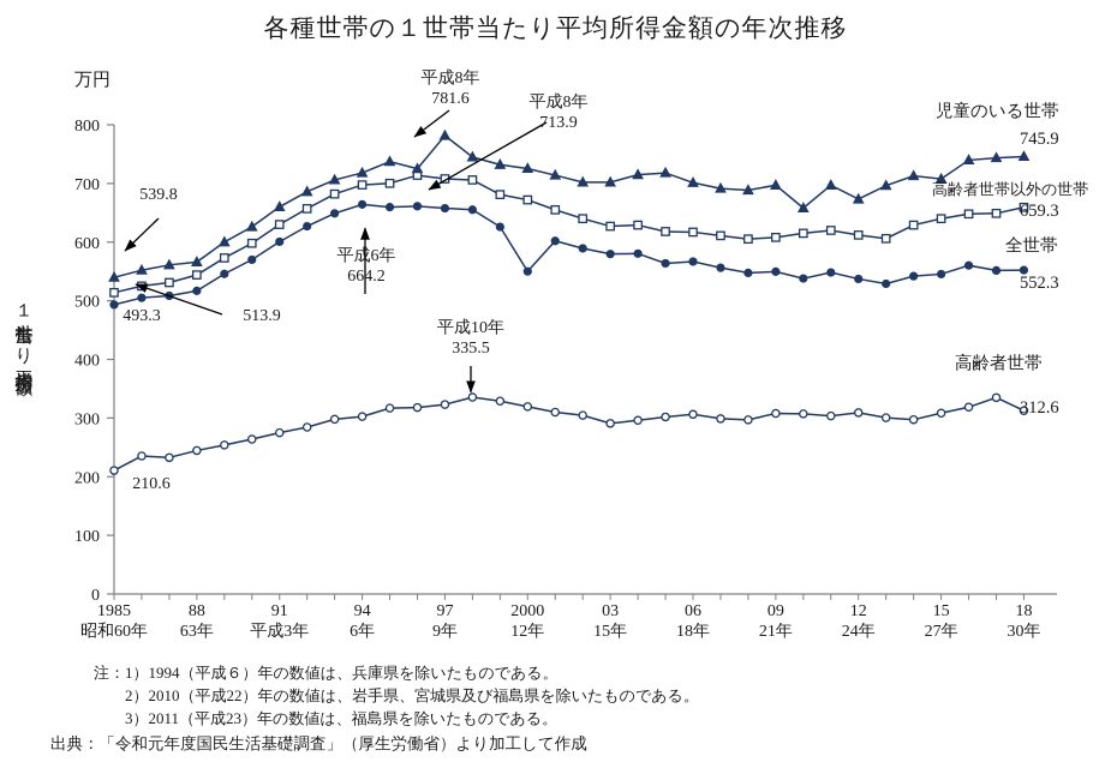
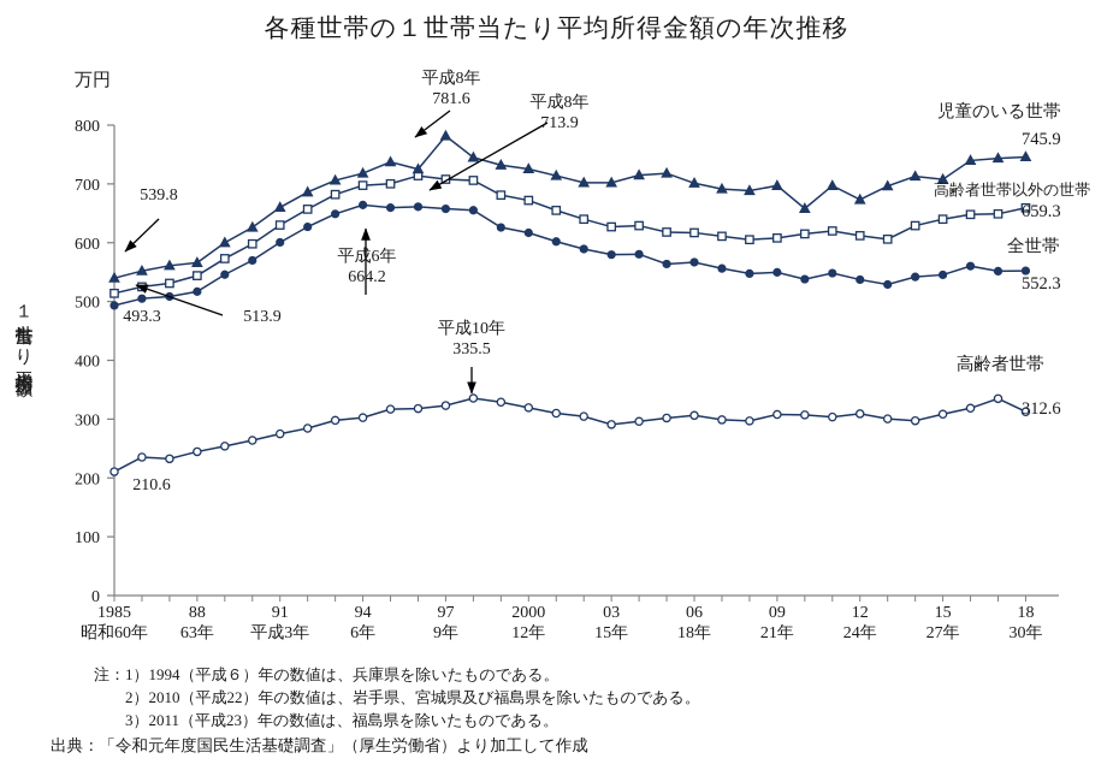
全世帯/2000: 550 -> 620
